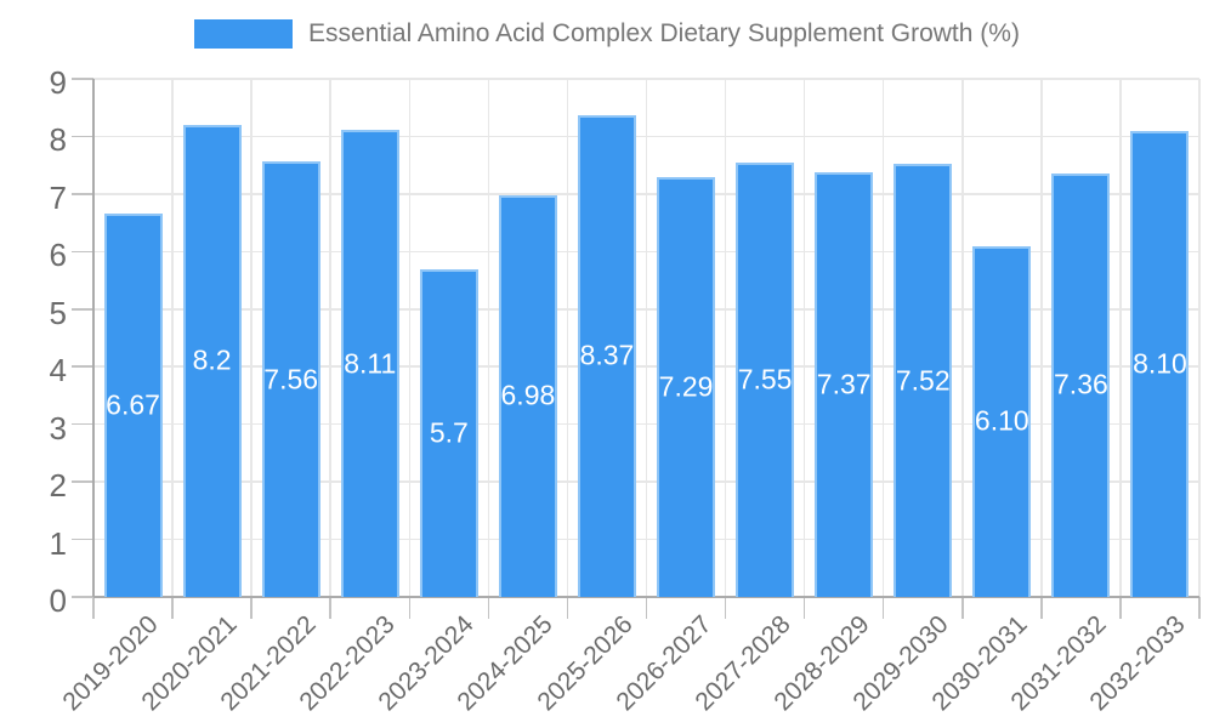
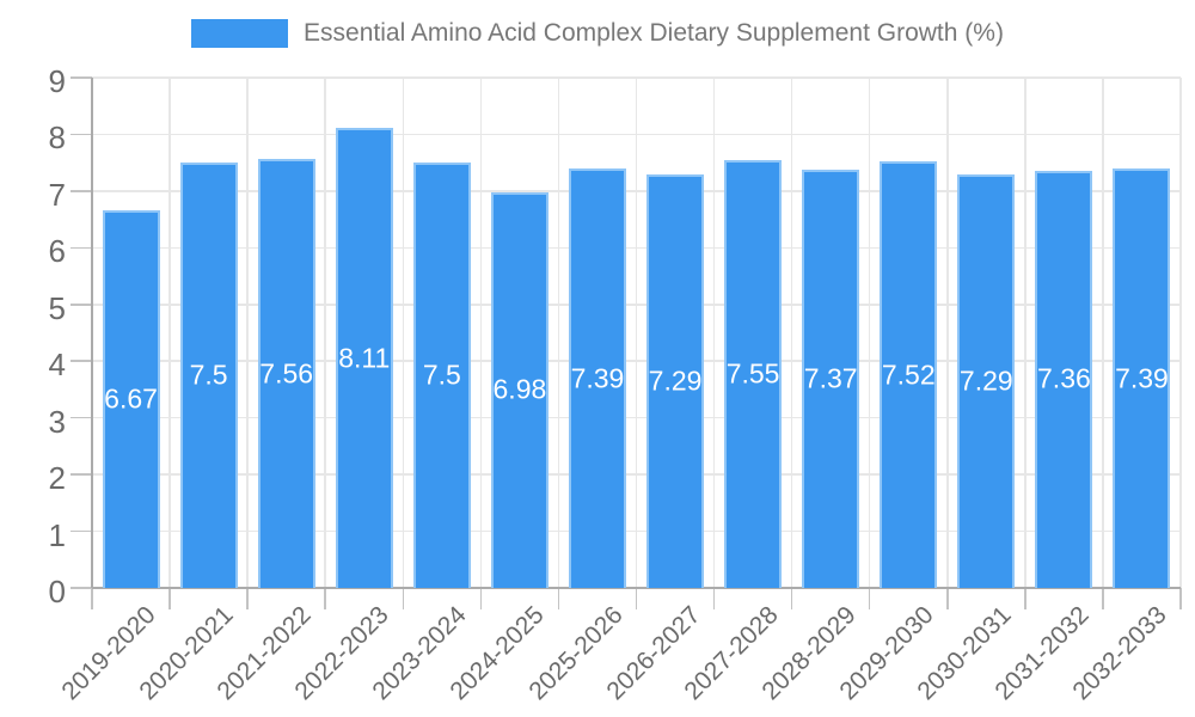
2020-2021: 8.2 -> 7.5
2023-2024: 5.7 -> 7.5
2025-2026: 8.37 -> 7.39
2030-2031: 6.10 -> 7.29
2032-2033: 8.10 -> 7.39
